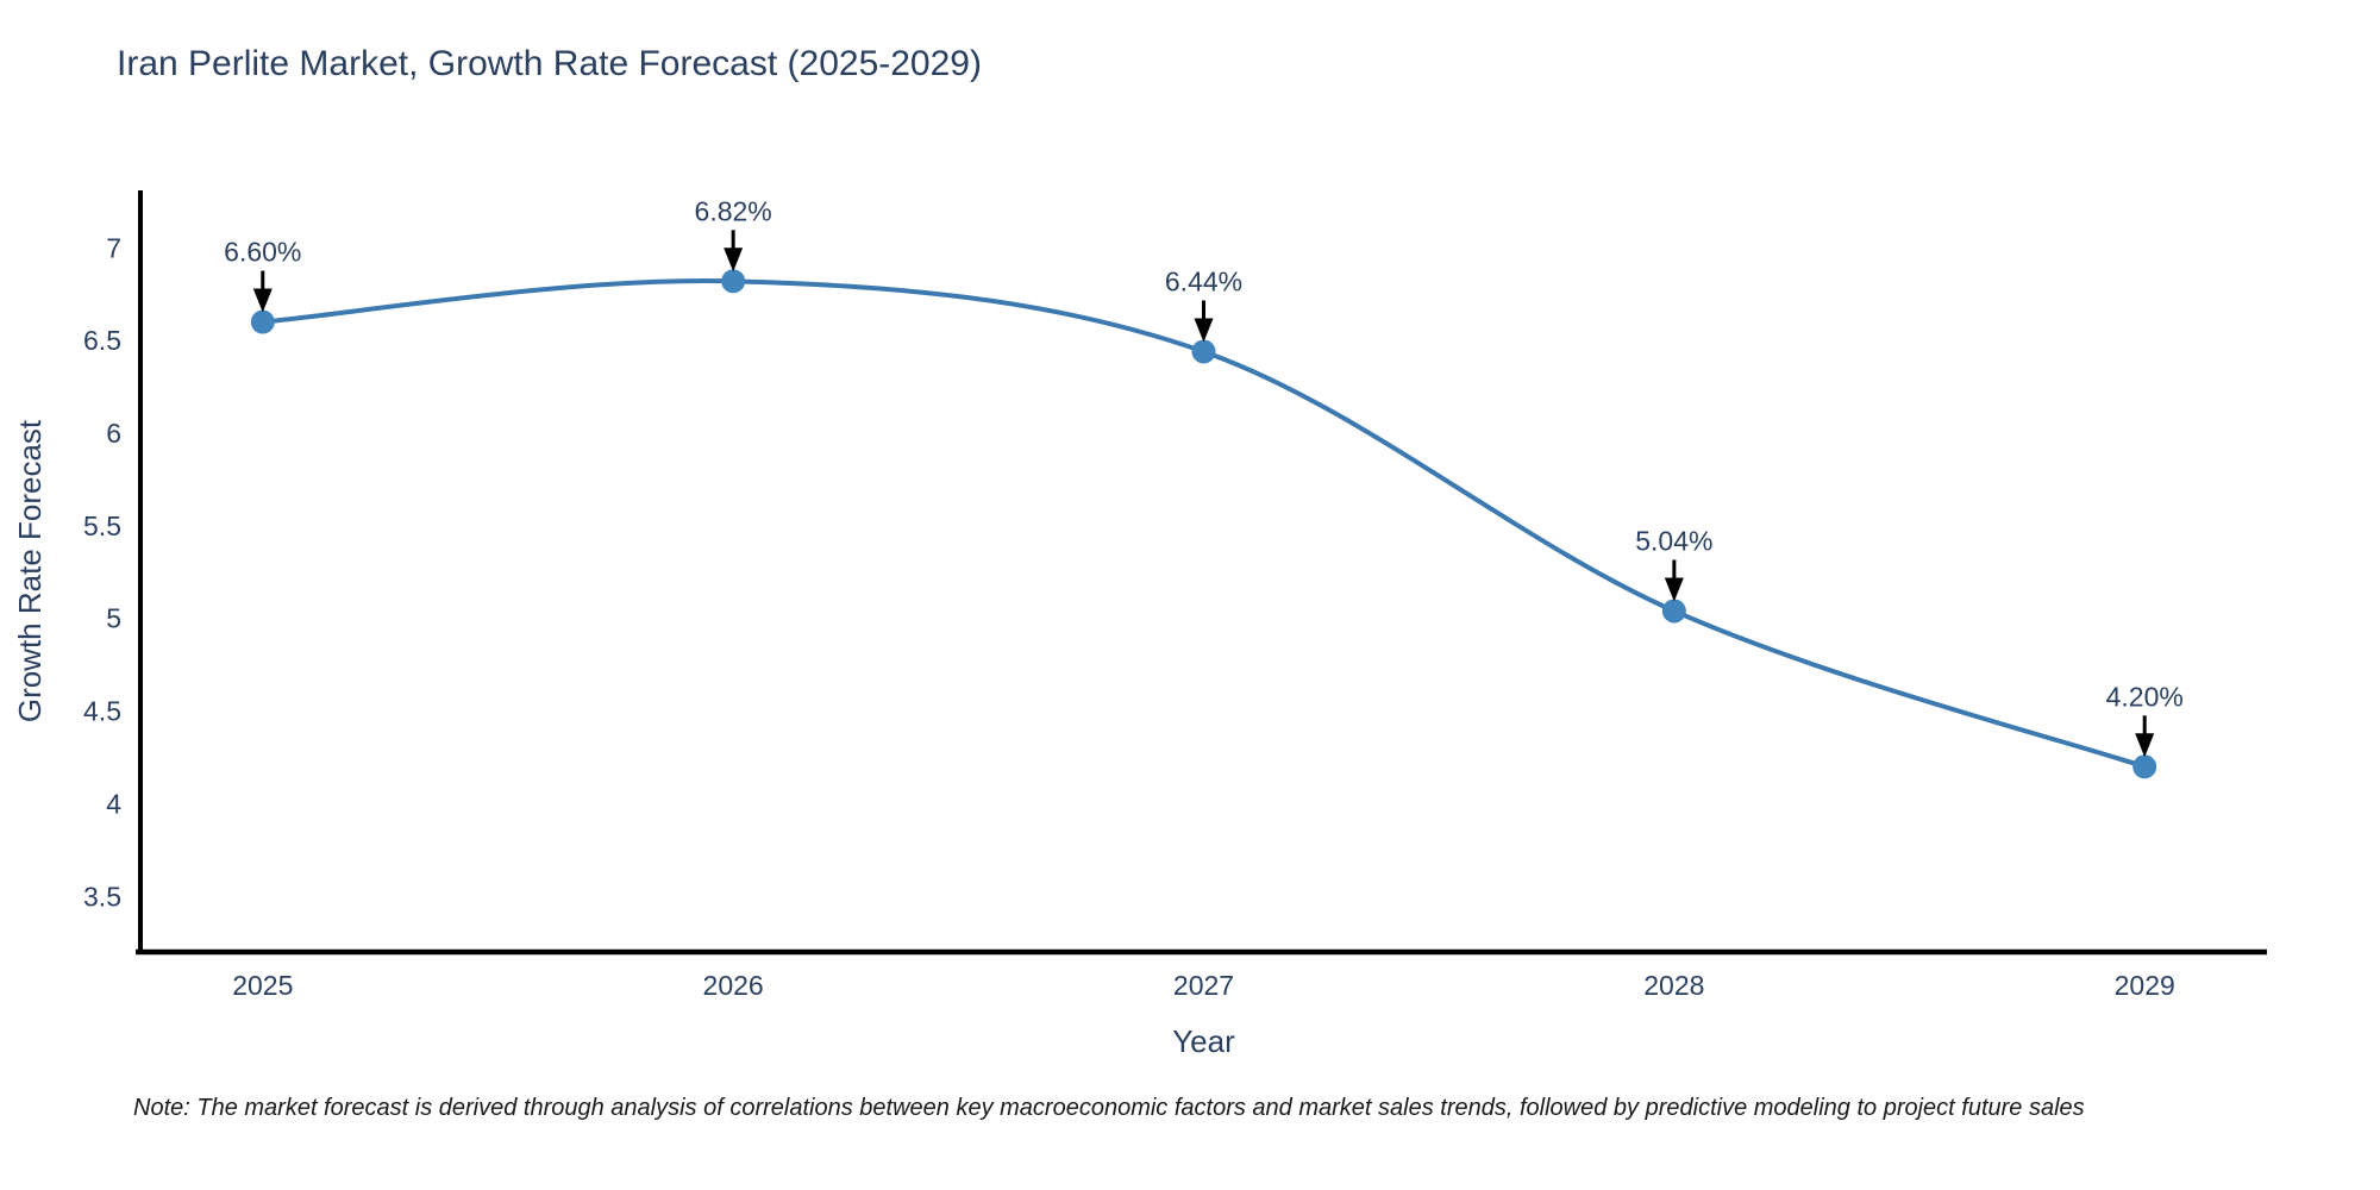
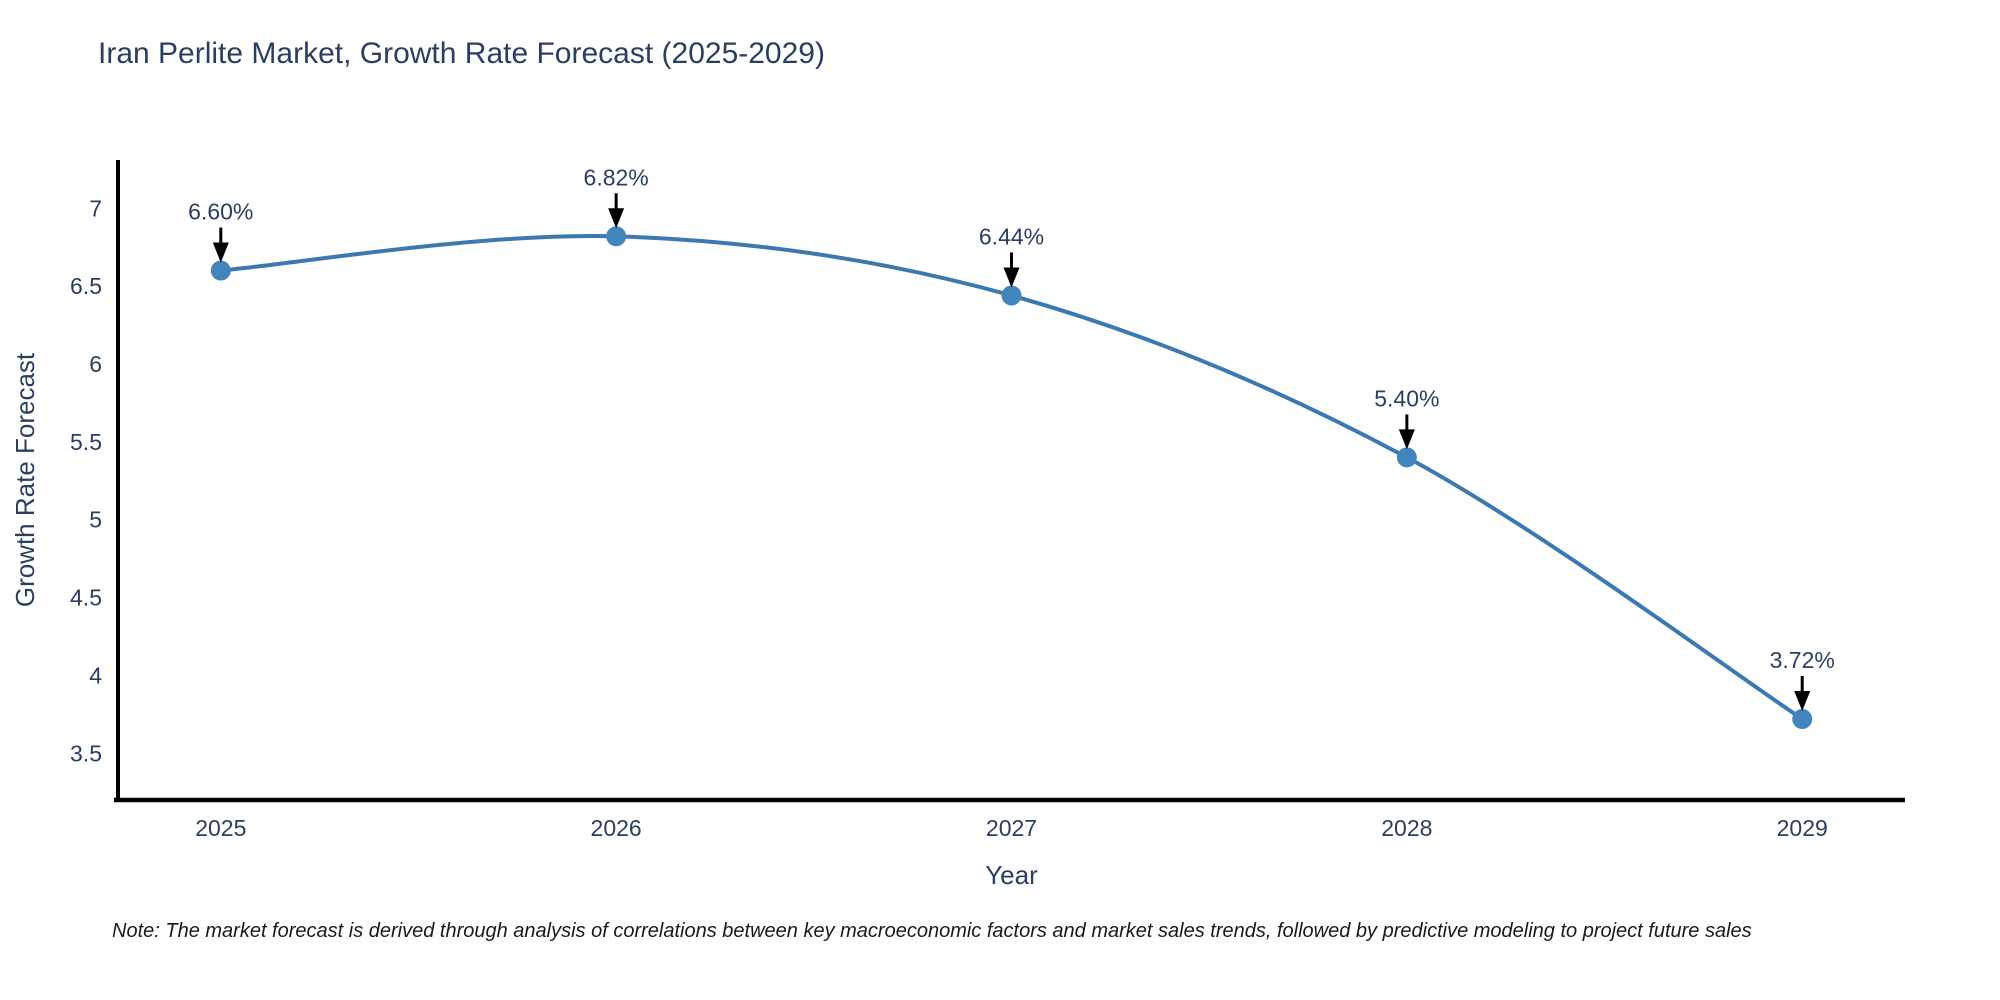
2028: 5.04% -> 5.40%
2029: 4.20% -> 3.72%
